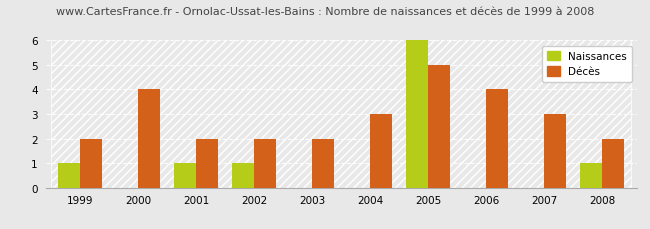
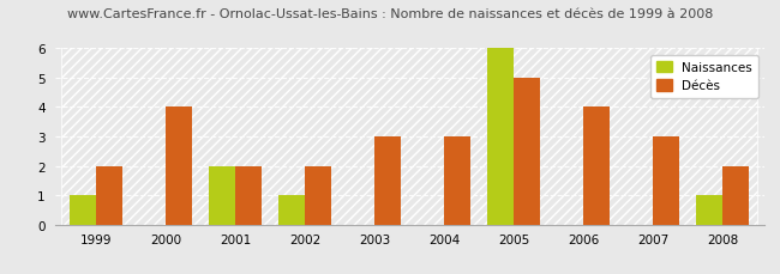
Naissances/2001: 1 -> 2
Décès/2003: 2 -> 3
